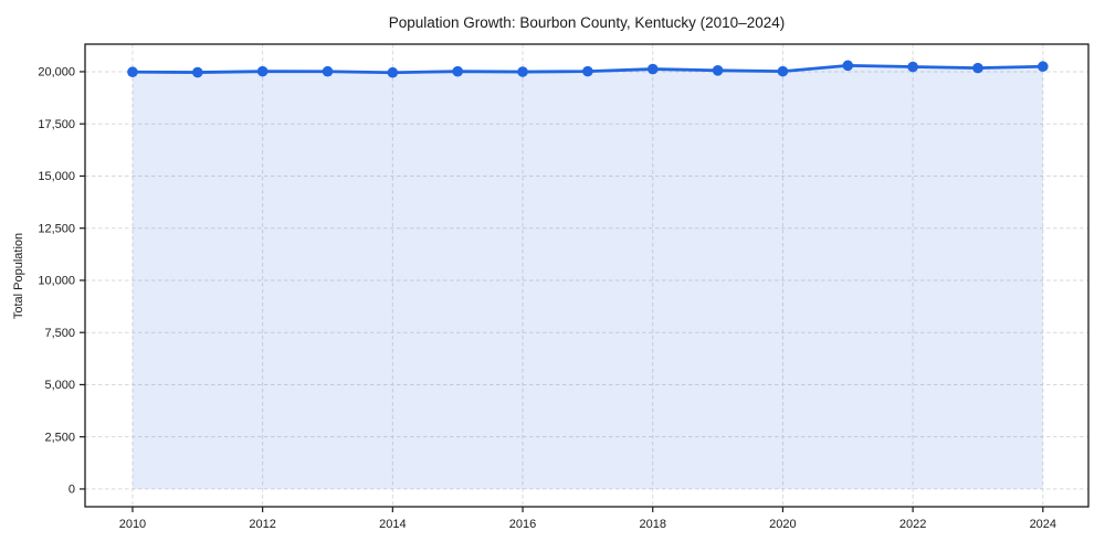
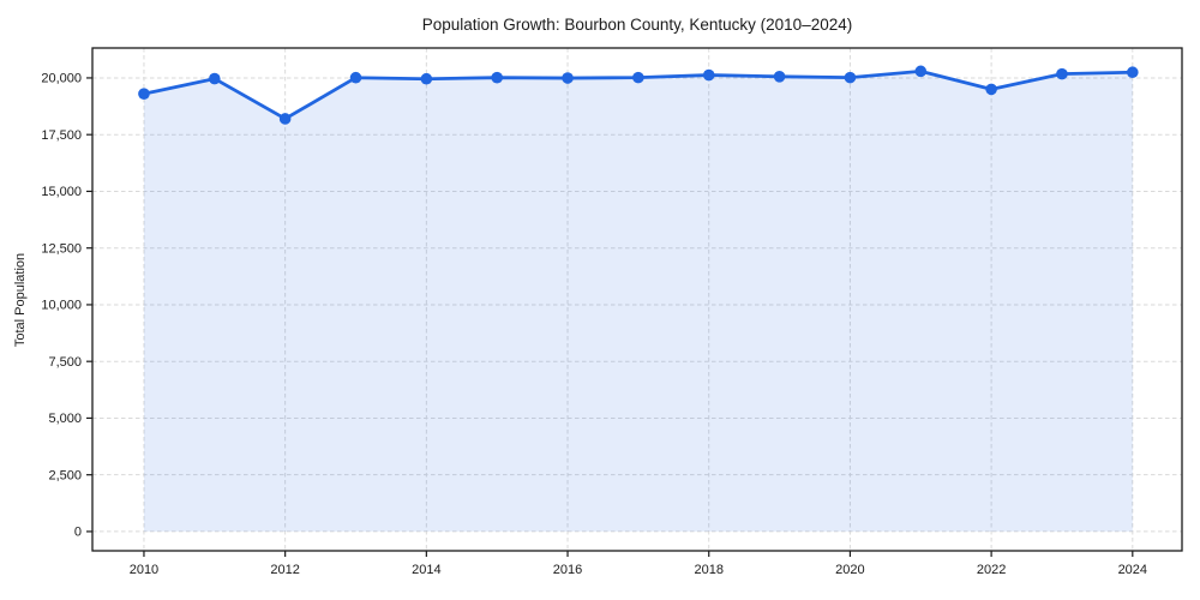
2010: 20000 -> 19300
2012: 20000 -> 18200
2022: 20200 -> 19500
